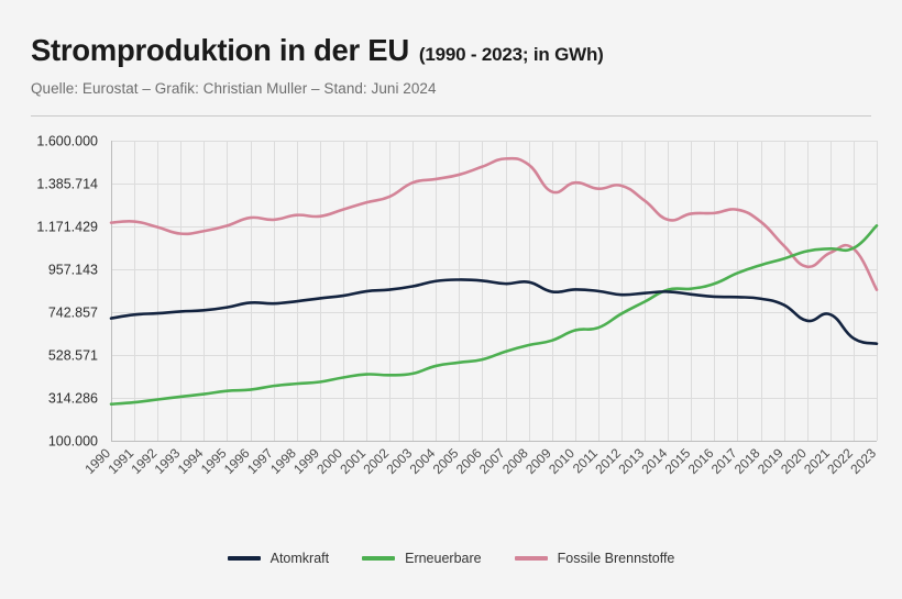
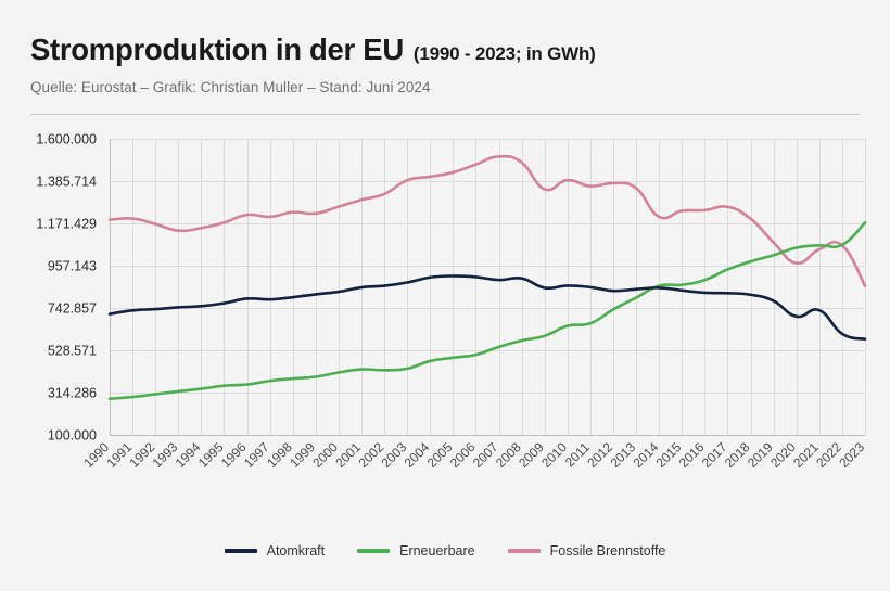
Fossile Brennstoffe/2013: 1300000 -> 1350000
